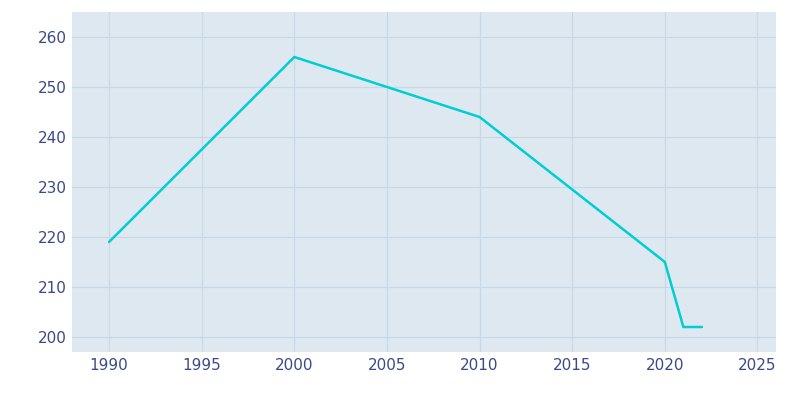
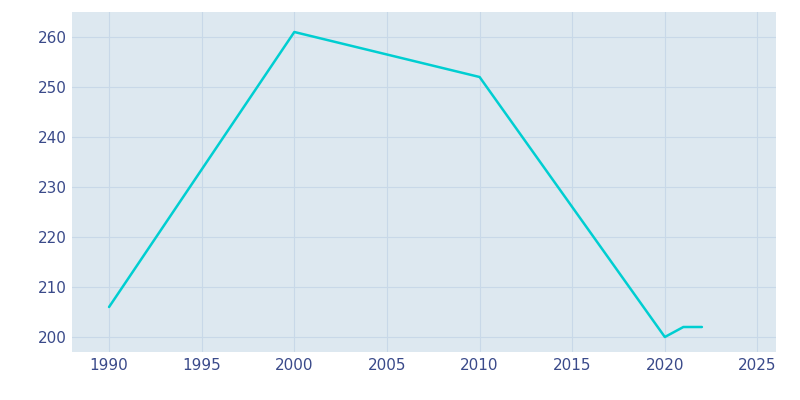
1990: 219 -> 206
2000: 256 -> 261
2010: 244 -> 252
2020: 215 -> 200
